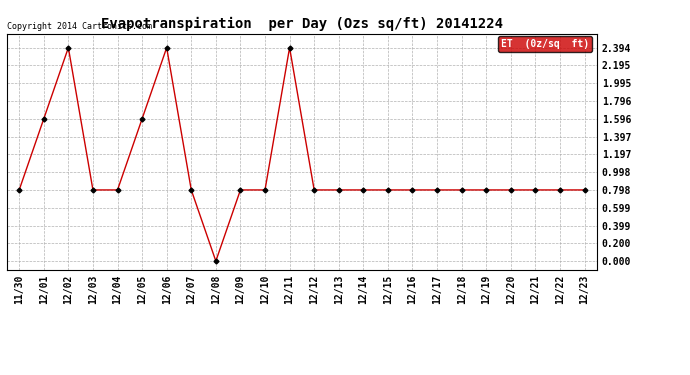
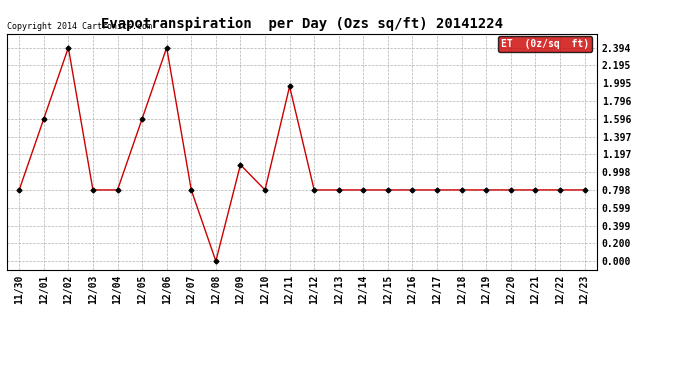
12/09: 0.80 -> 1.08
12/11: 2.39 -> 1.96
